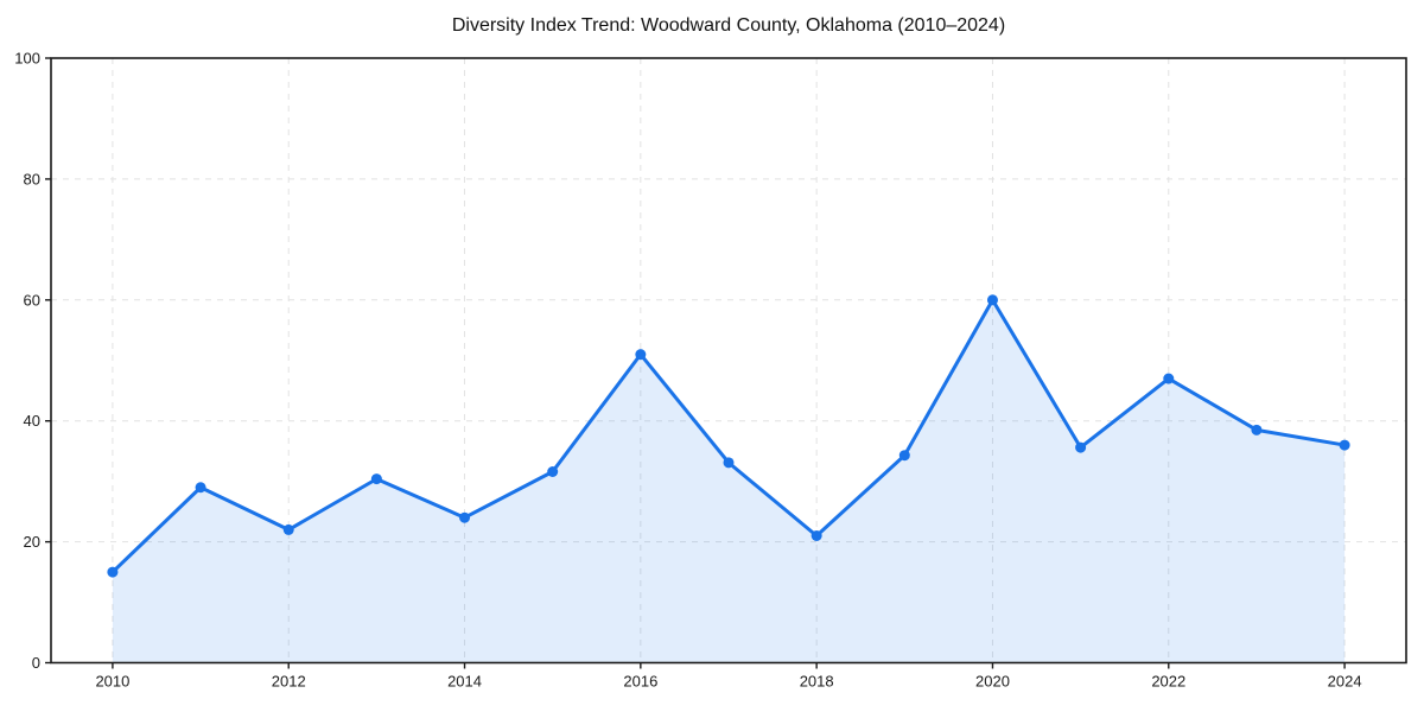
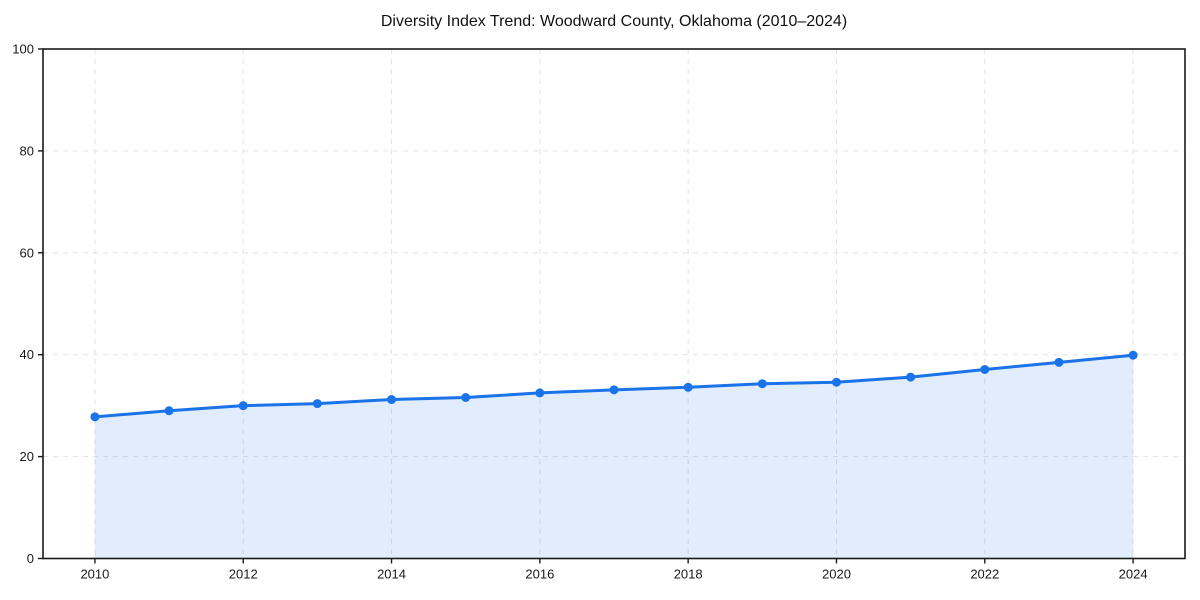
2010: 15 -> 28
2012: 22 -> 30
2014: 24 -> 31
2016: 51 -> 32
2018: 21 -> 34
2020: 60 -> 35
2022: 47 -> 37
2024: 36 -> 40
